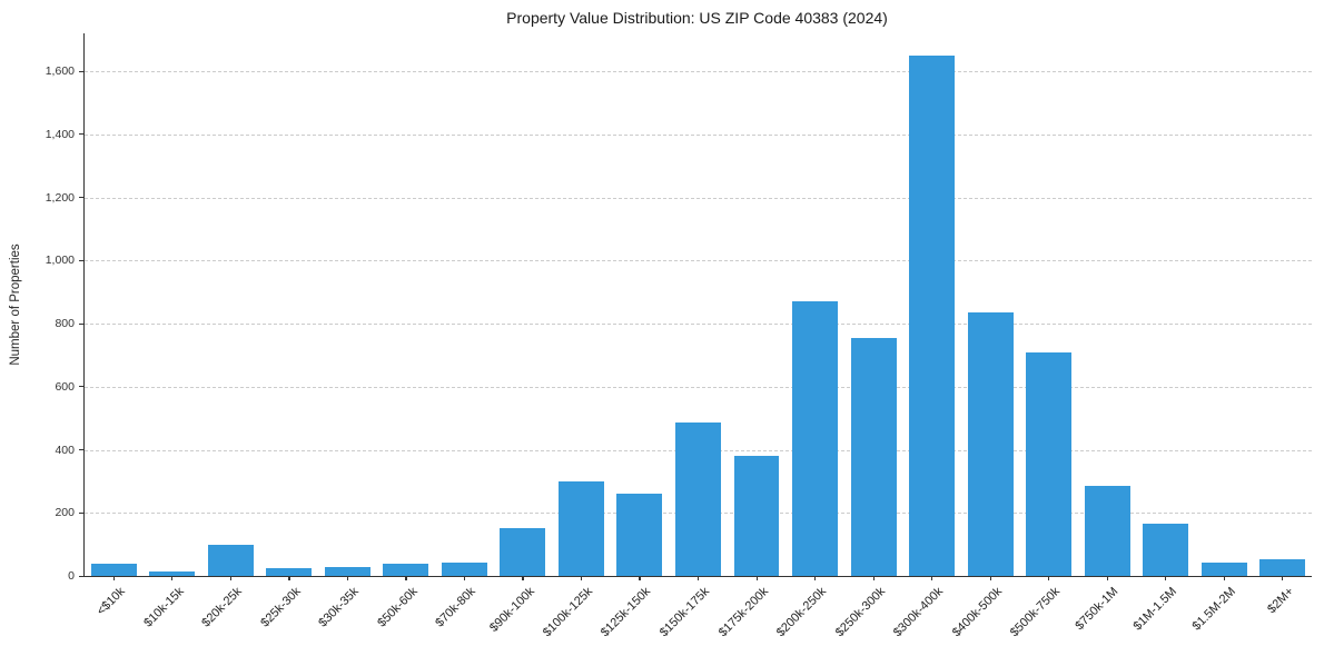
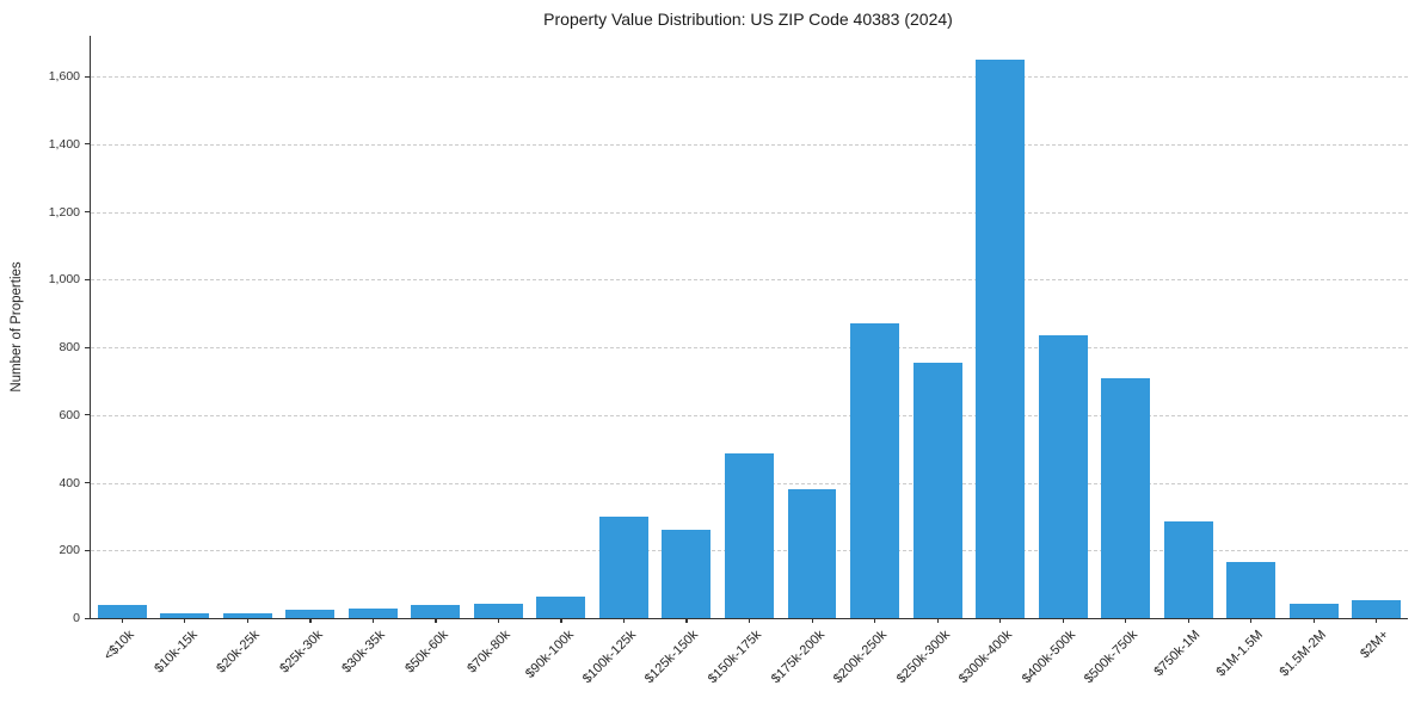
$20k-25k: 100 -> 20
$90k-100k: 150 -> 60
